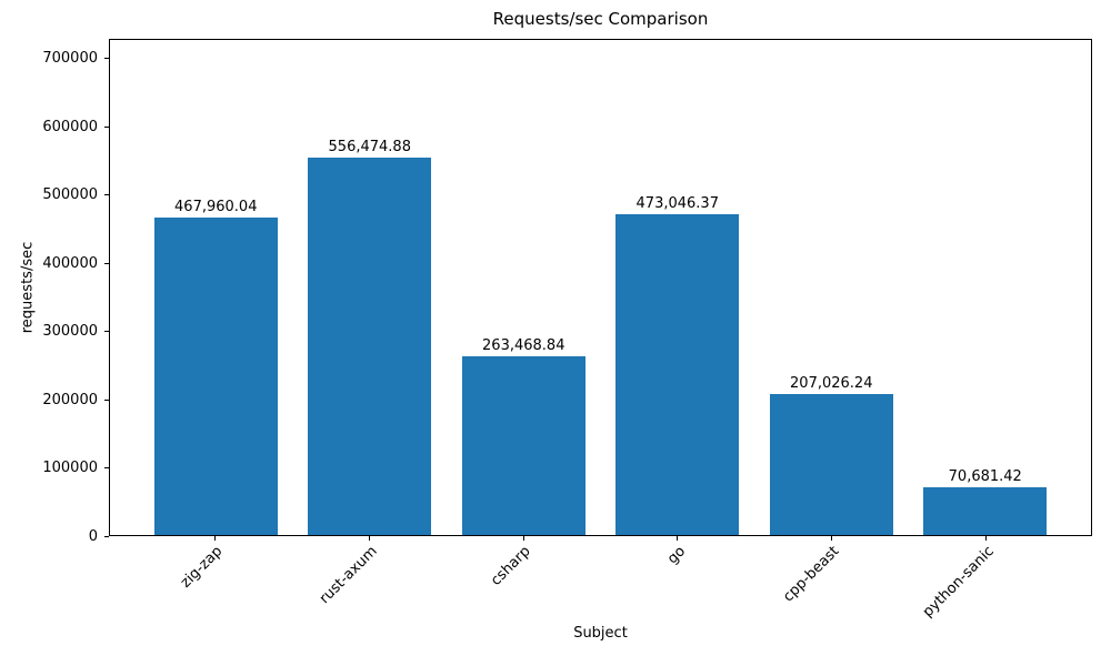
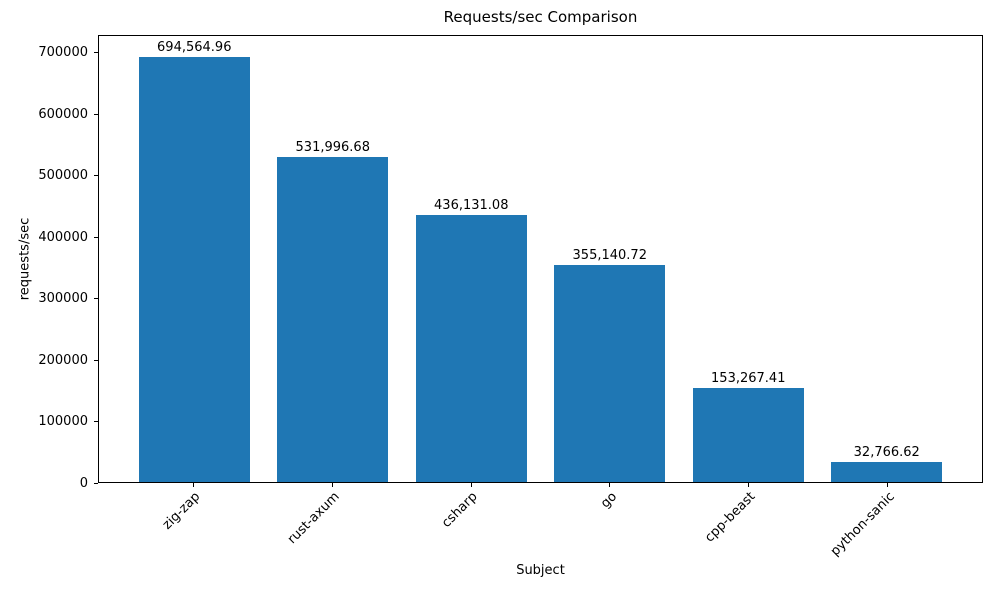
zig-zap: 467,960.04 -> 694,564.96
rust-axum: 556,474.88 -> 531,996.68
csharp: 263,468.84 -> 436,131.08
go: 473,046.37 -> 355,140.72
cpp-beast: 207,026.24 -> 153,267.41
python-sanic: 70,681.42 -> 32,766.62
